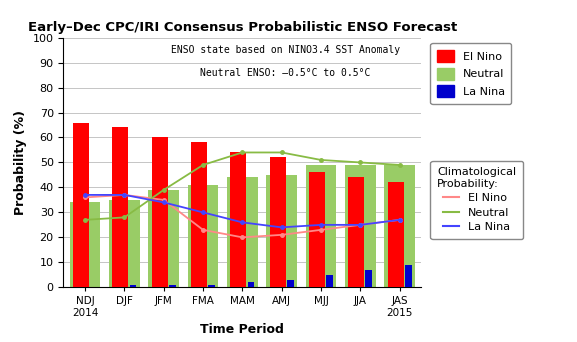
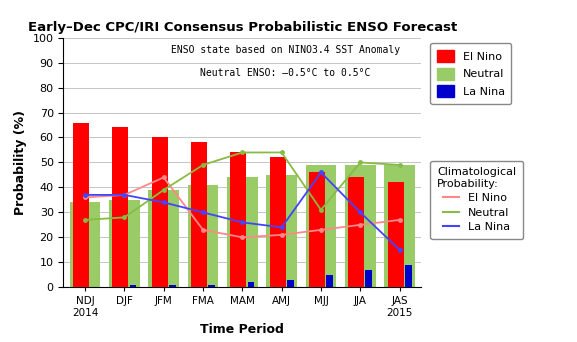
El Nino/JFM: 35 -> 44
Neutral/MJJ: 51 -> 31
La Nina/MJJ: 25 -> 46
La Nina/JJA: 25 -> 30
La Nina/JAS 2015: 27 -> 15
